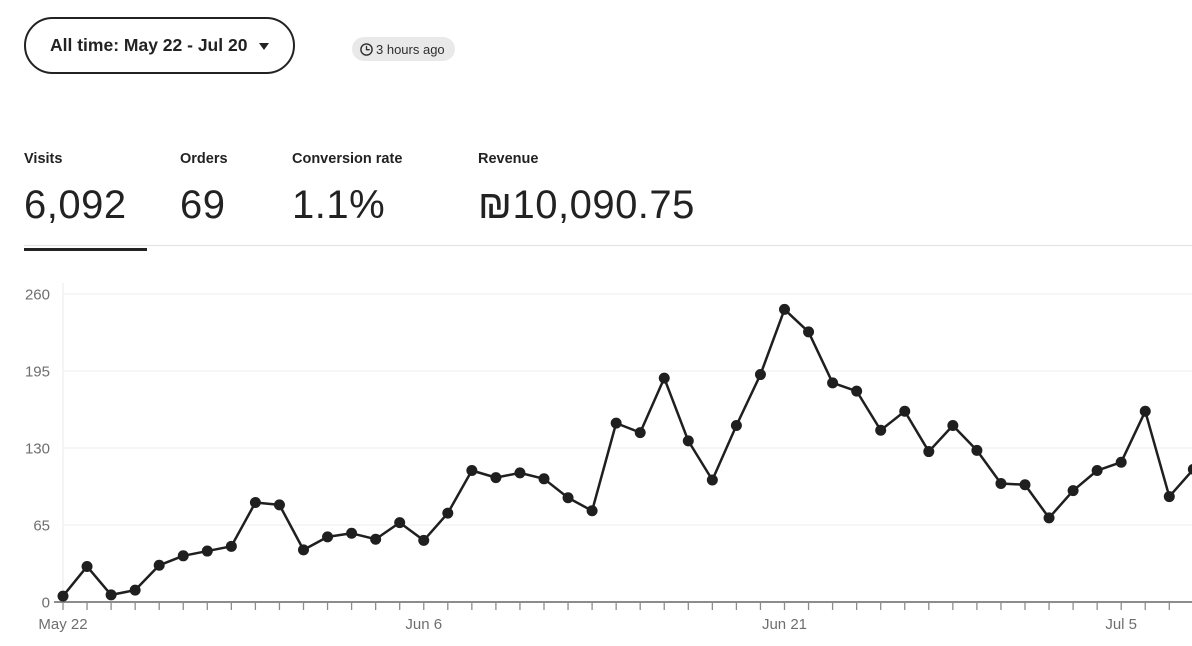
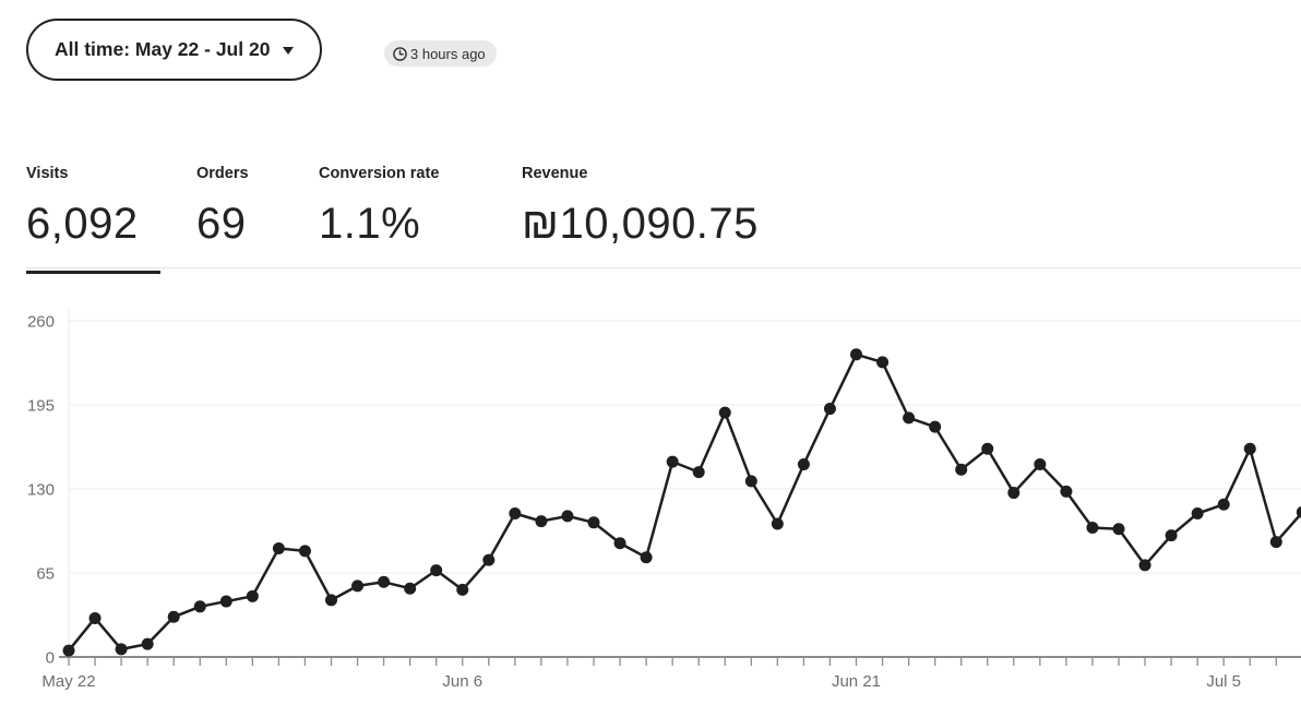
Jun 21: 247 -> 234
